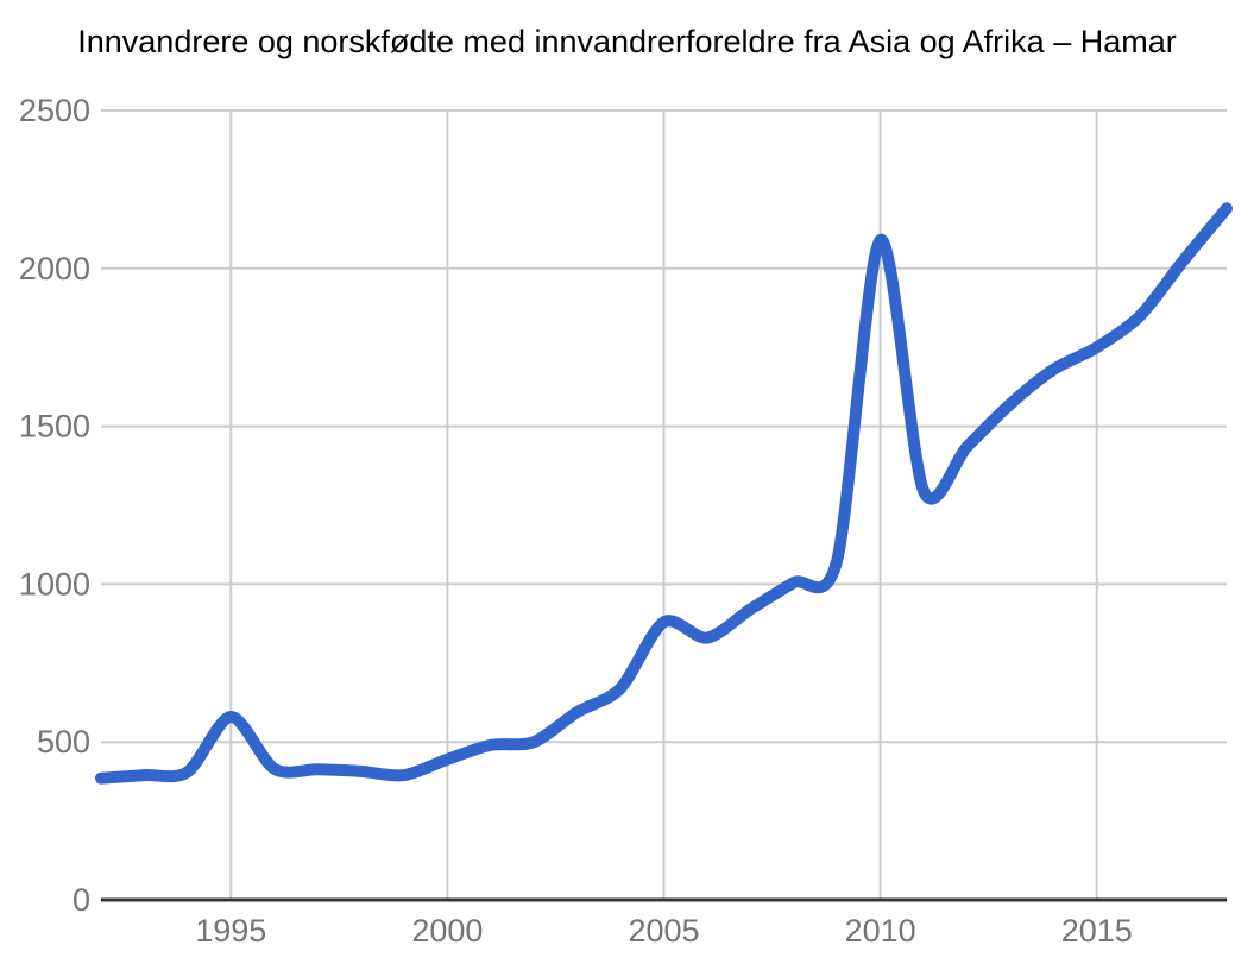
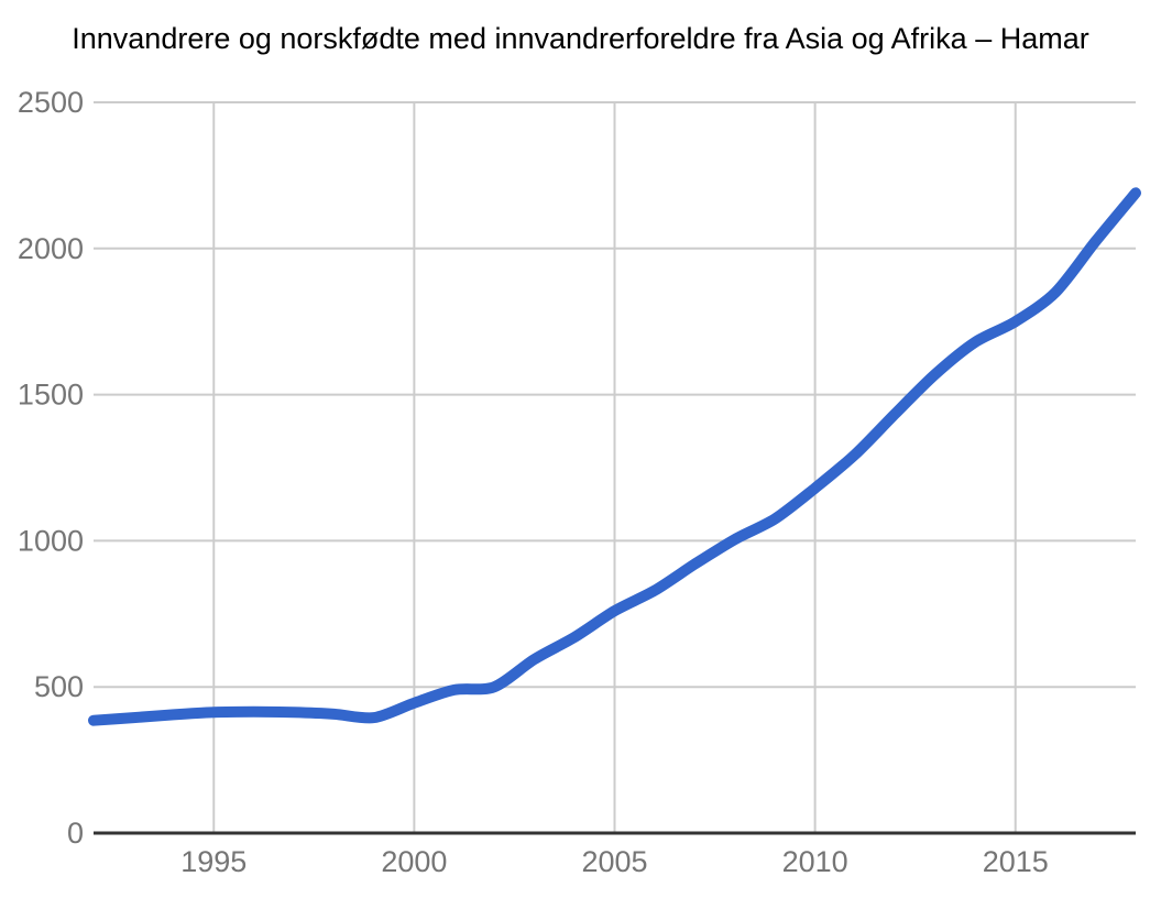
1995: 580 -> 410
2005: 880 -> 760
2010: 2090 -> 1180
